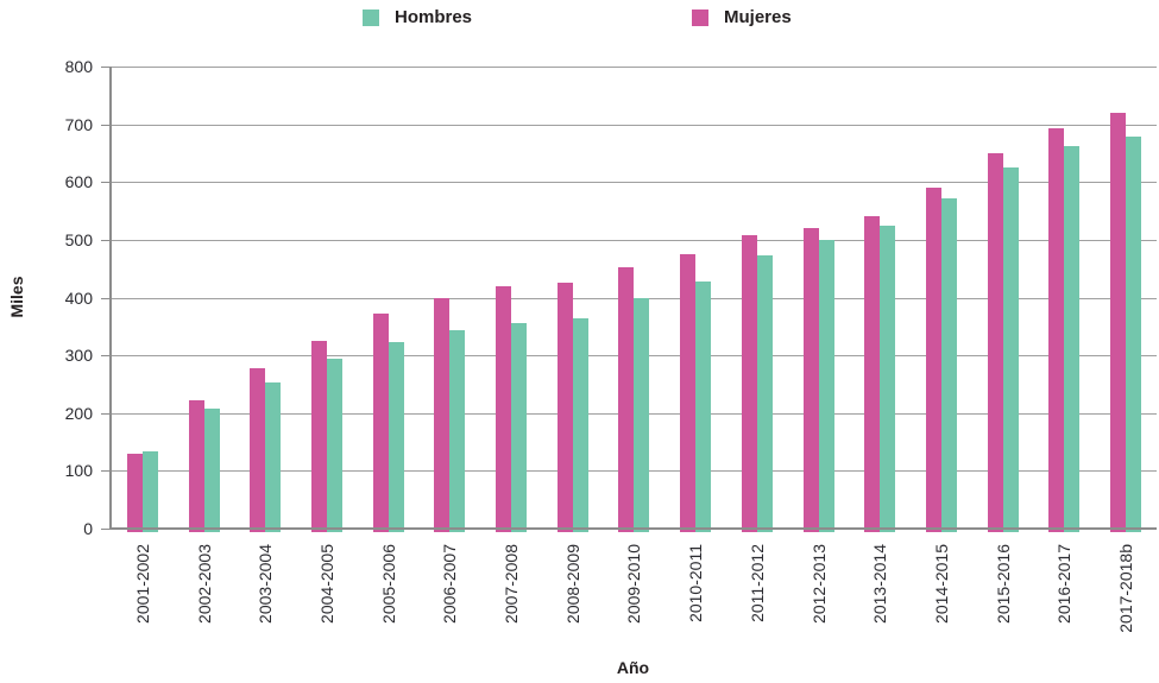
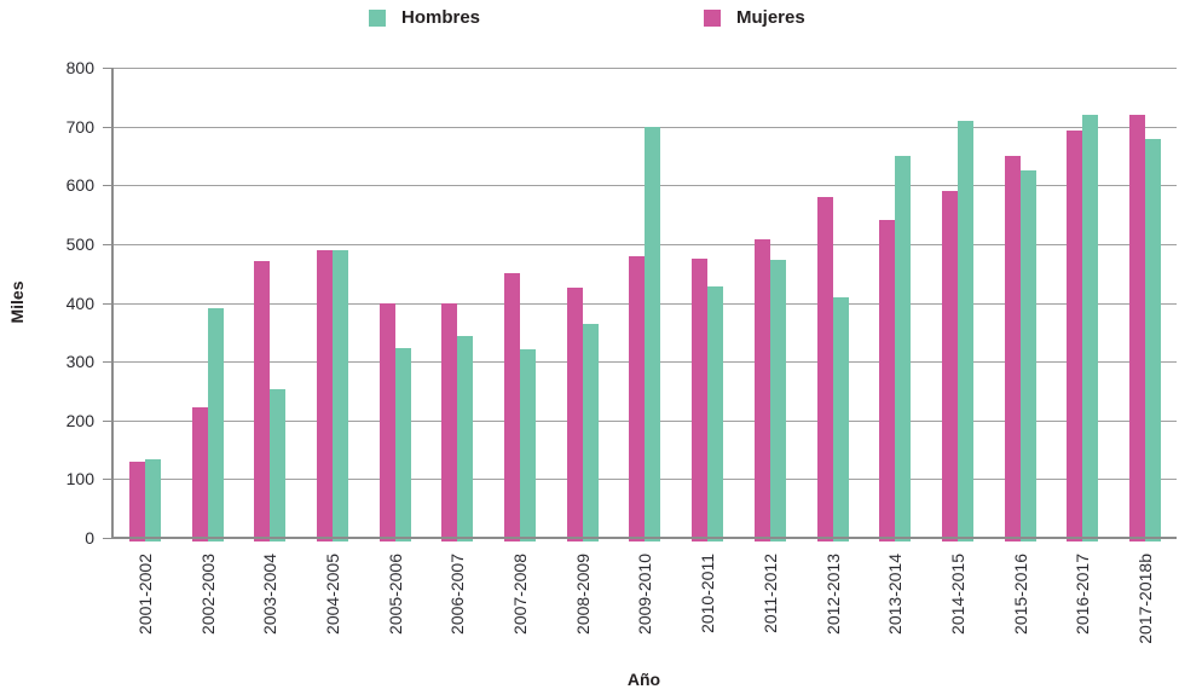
Hombres/2002-2003: 210 -> 390
Mujeres/2003-2004: 280 -> 470
Hombres/2004-2005: 300 -> 490
Mujeres/2004-2005: 320 -> 490
Mujeres/2005-2006: 370 -> 400
Hombres/2007-2008: 360 -> 320
Mujeres/2007-2008: 420 -> 450
Hombres/2009-2010: 400 -> 700
Mujeres/2009-2010: 450 -> 480
Hombres/2012-2013: 500 -> 410
Mujeres/2012-2013: 520 -> 580
Hombres/2013-2014: 520 -> 650
Hombres/2014-2015: 570 -> 710
Hombres/2016-2017: 660 -> 720
